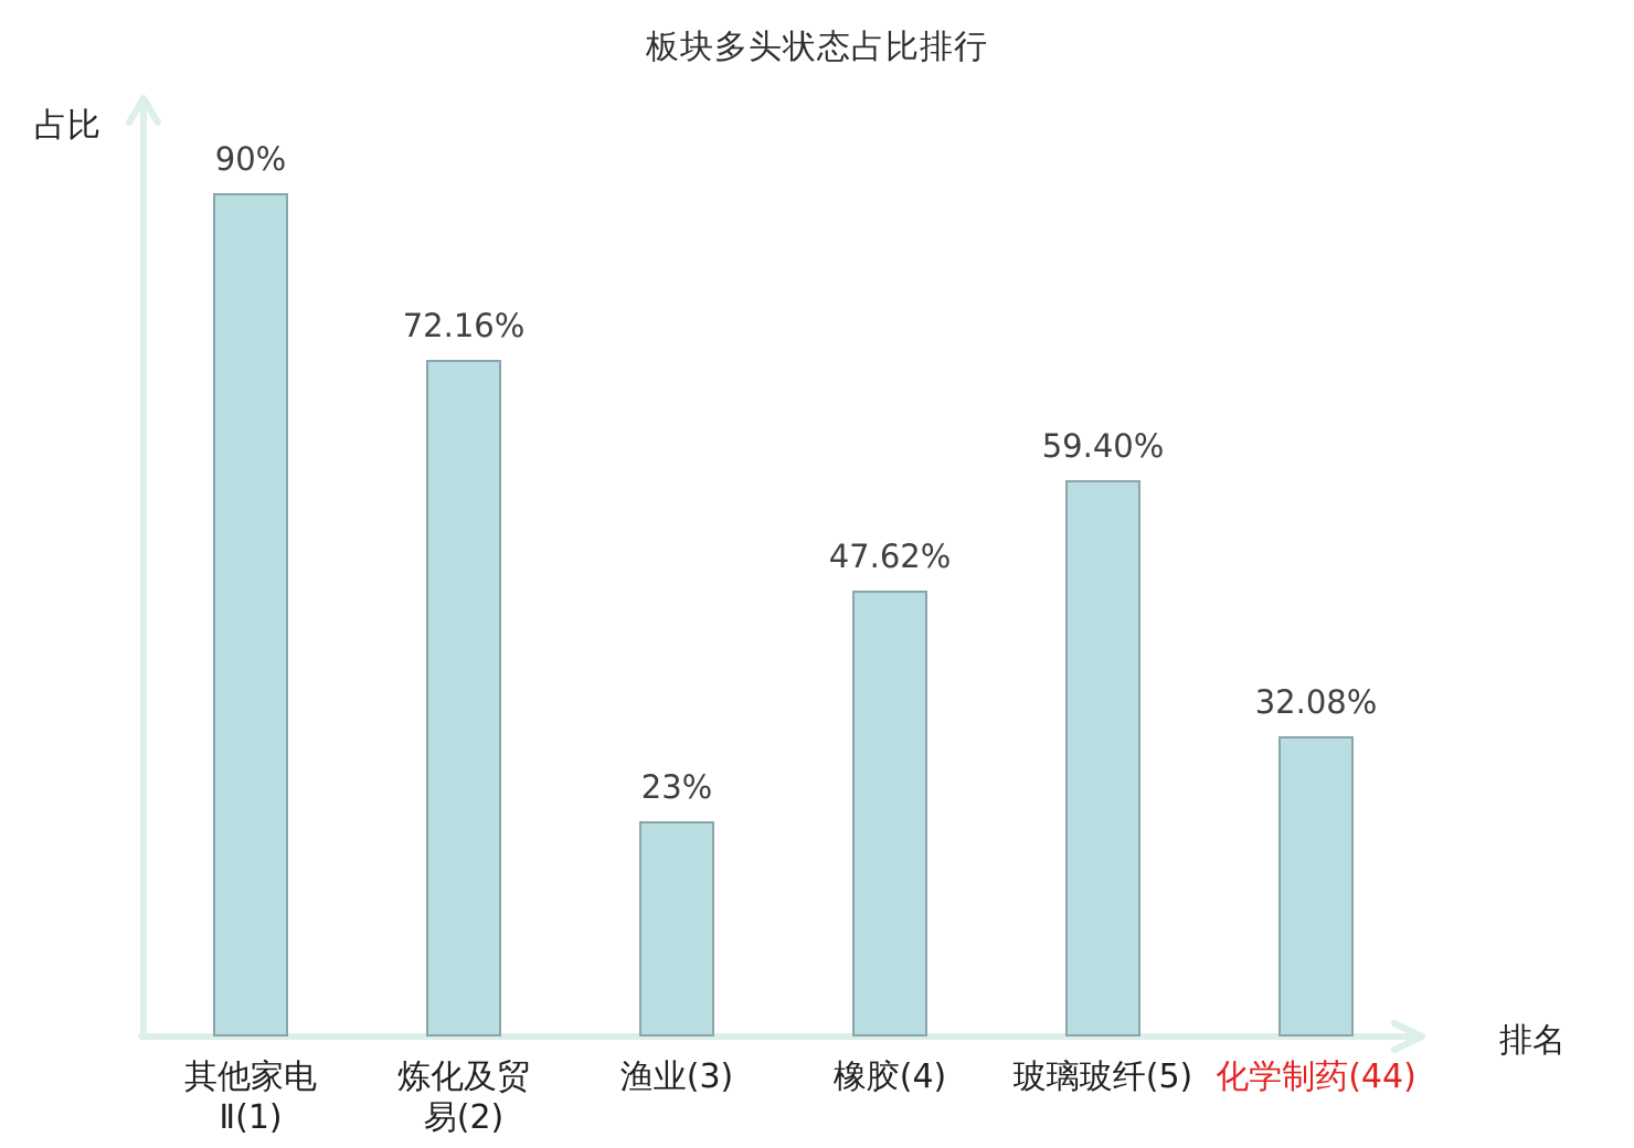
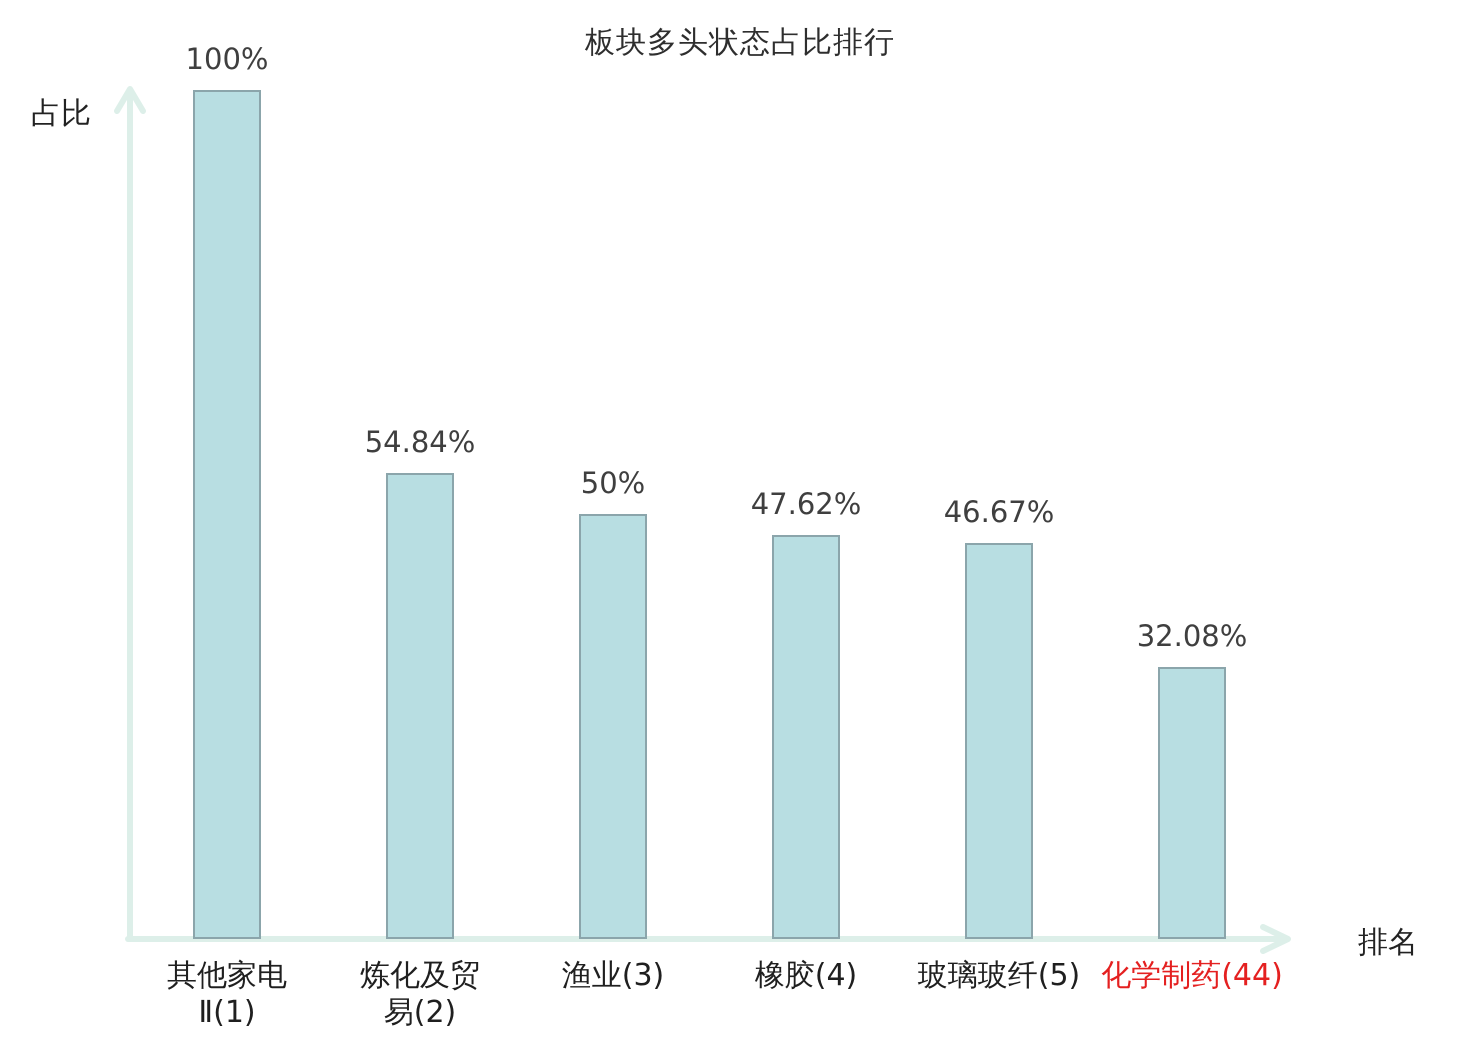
其他家电Ⅱ(1): 90% -> 100%
炼化及贸易(2): 72.16% -> 54.84%
渔业(3): 23% -> 50%
玻璃玻纤(5): 59.40% -> 46.67%
